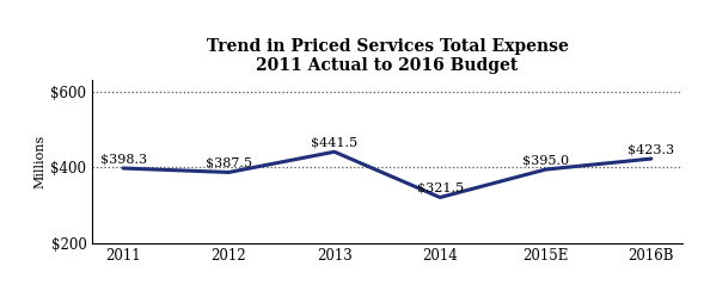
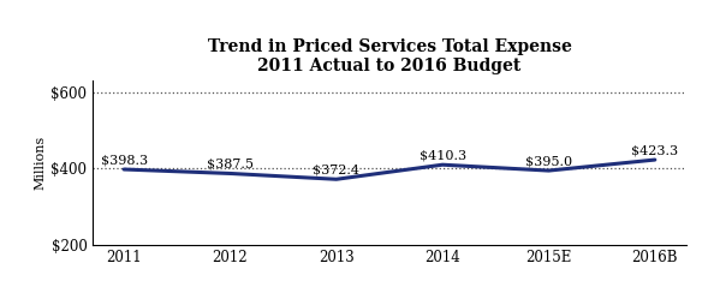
2013: $441.5 -> $372.4
2014: $321.5 -> $410.3
